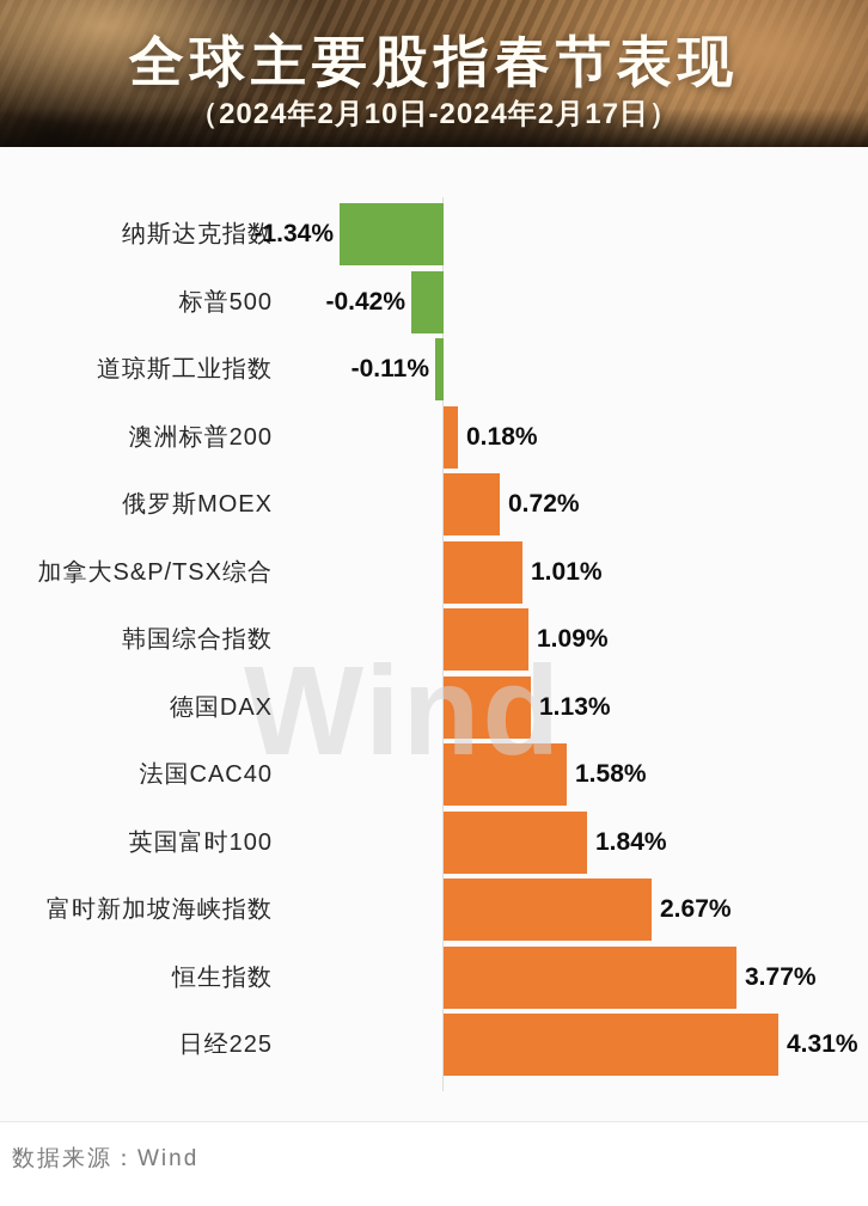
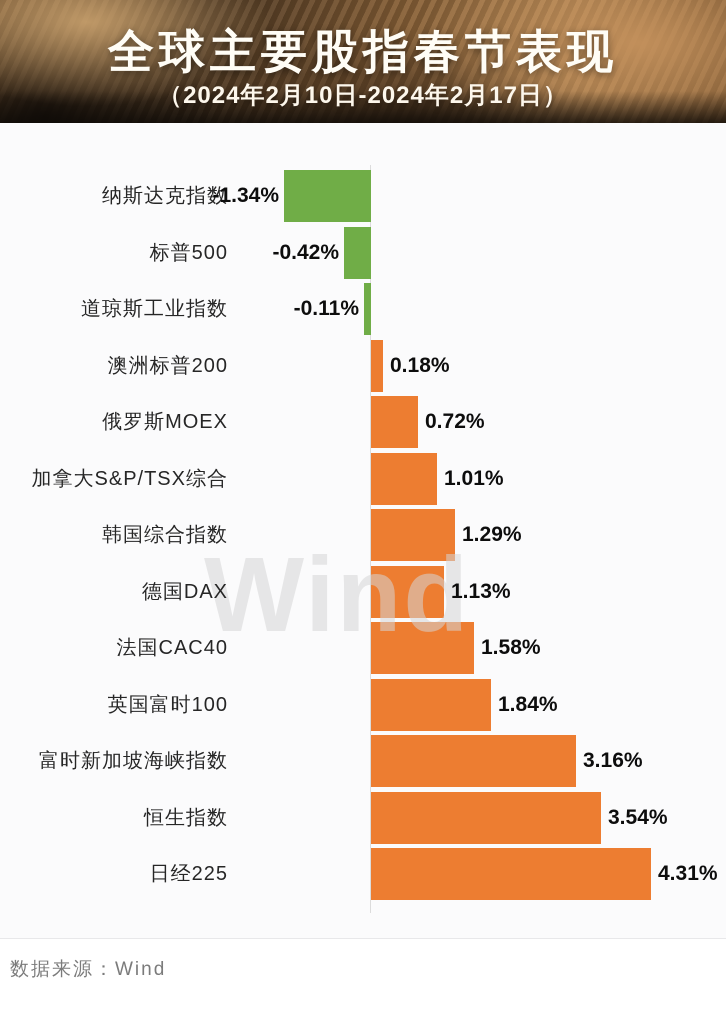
韩国综合指数: 1.09% -> 1.29%
富时新加坡海峡指数: 2.67% -> 3.16%
恒生指数: 3.77% -> 3.54%
